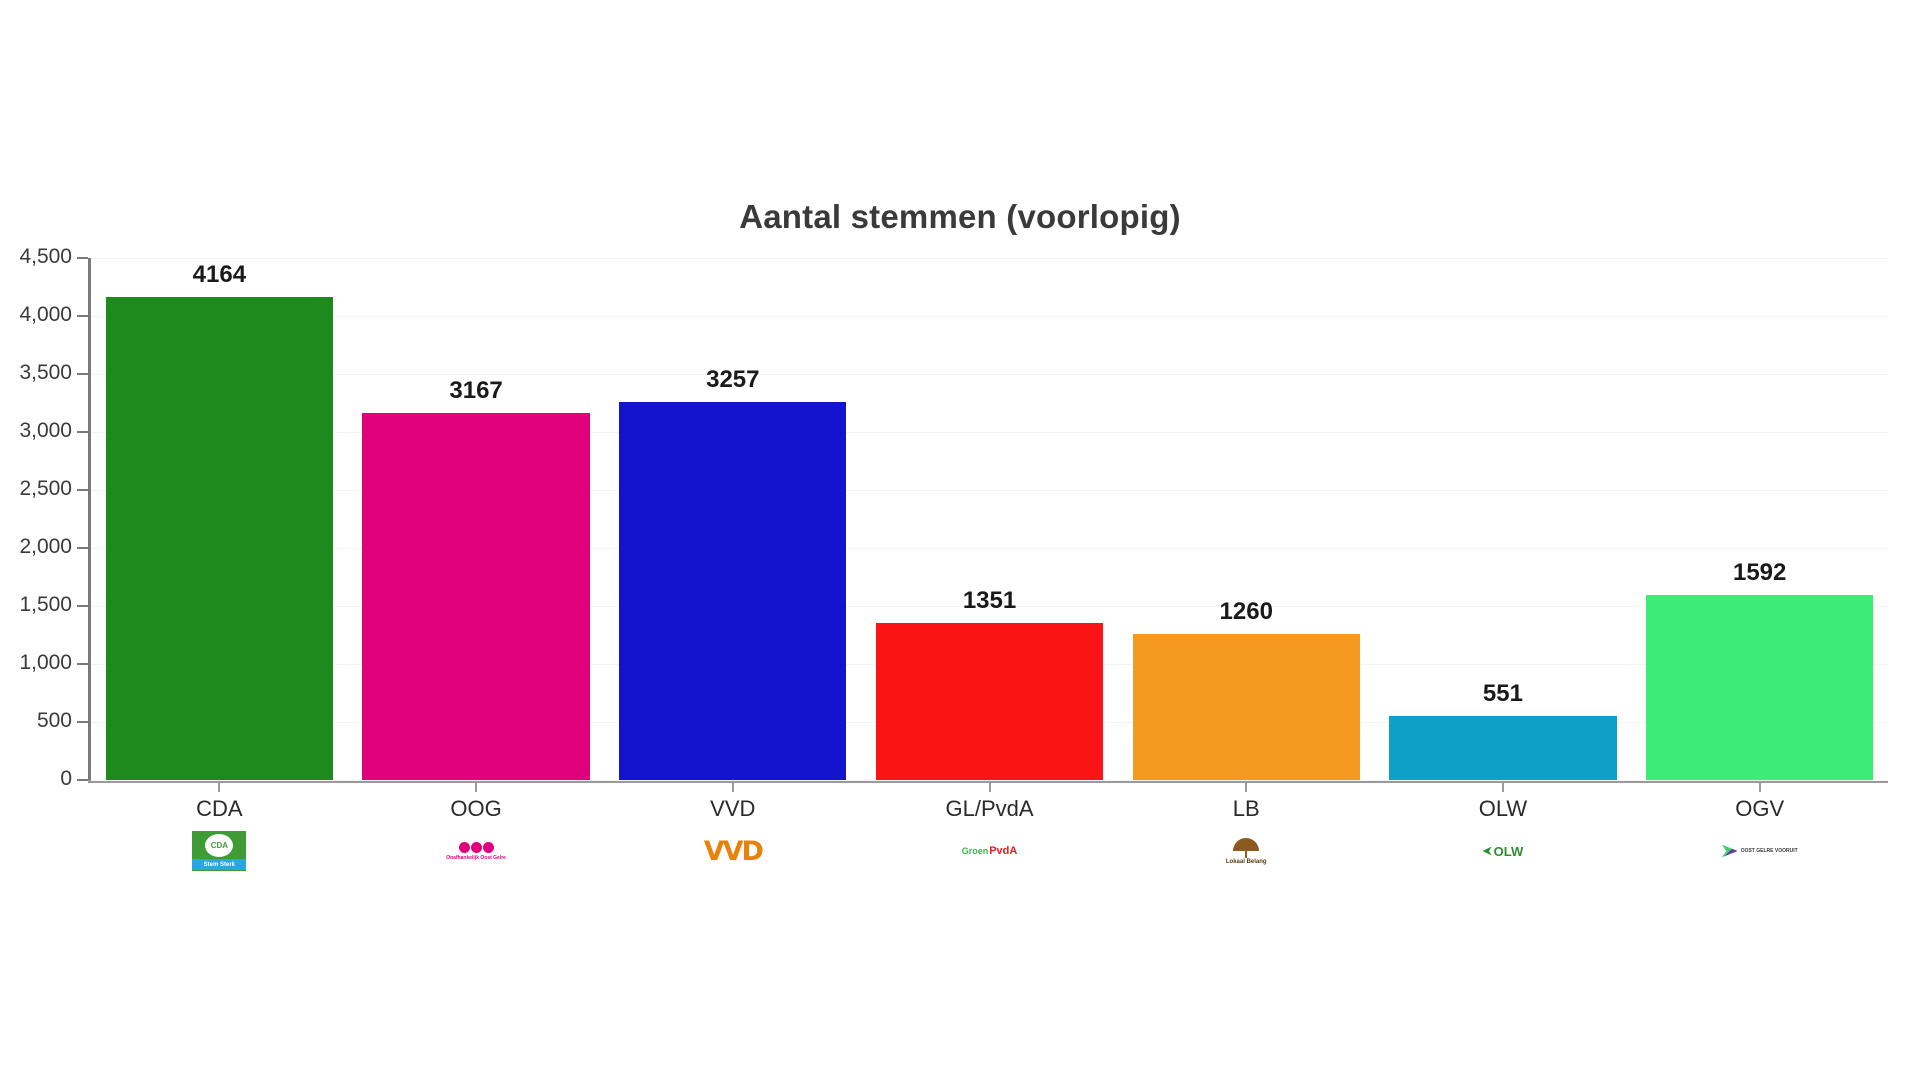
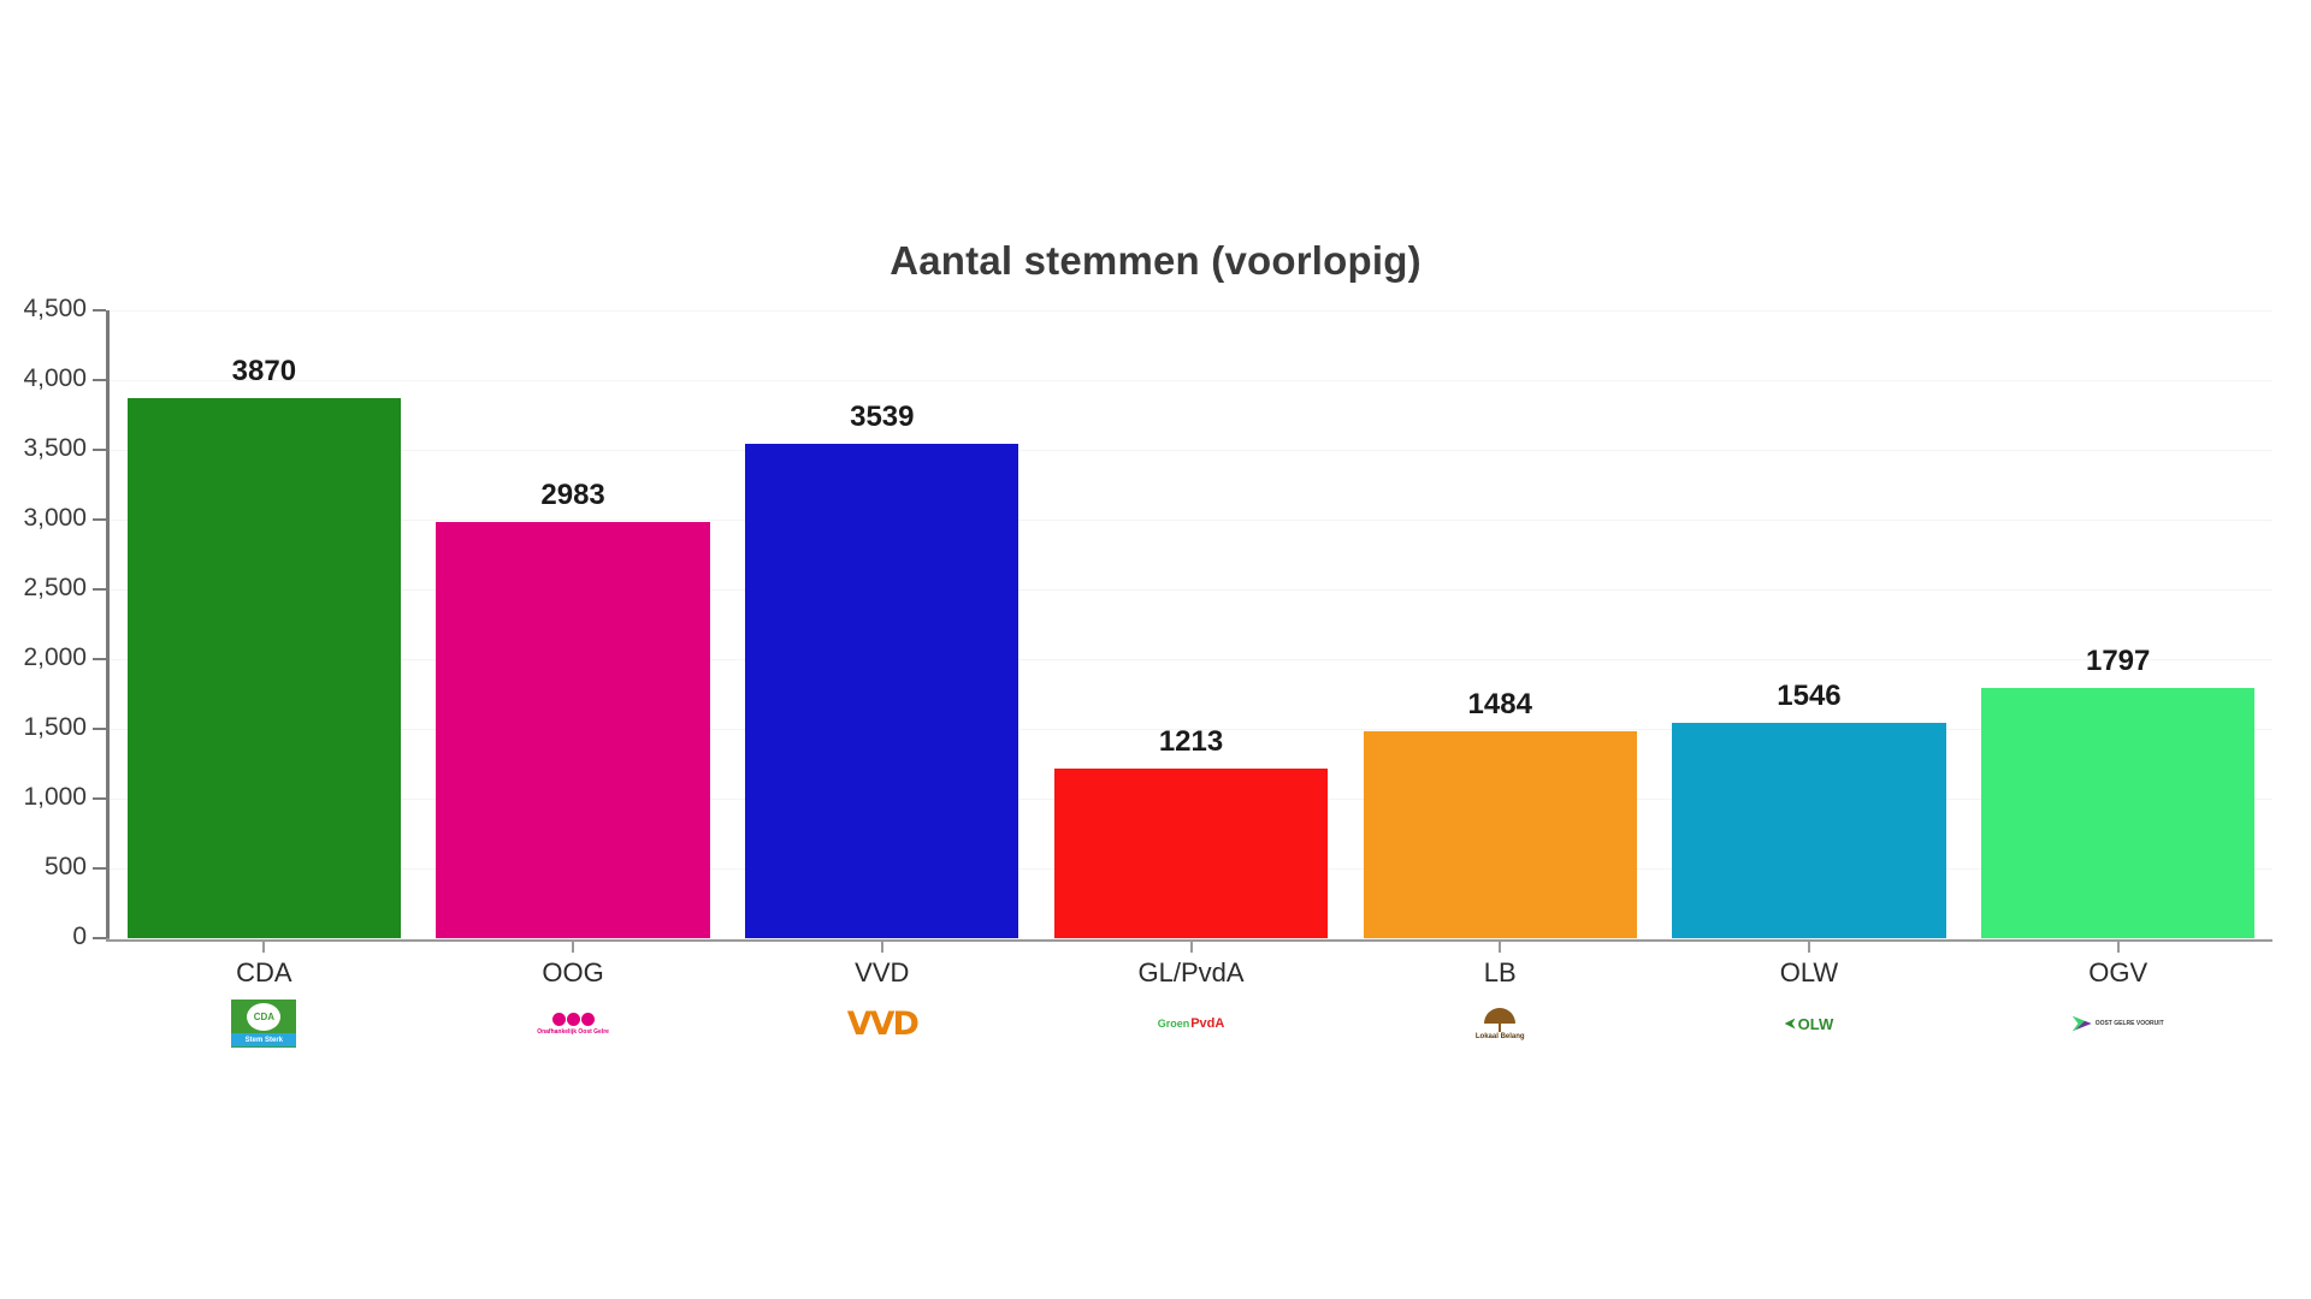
CDA: 4164 -> 3870
OOG: 3167 -> 2983
VVD: 3257 -> 3539
GL/PvdA: 1351 -> 1213
LB: 1260 -> 1484
OLW: 551 -> 1546
OGV: 1592 -> 1797
